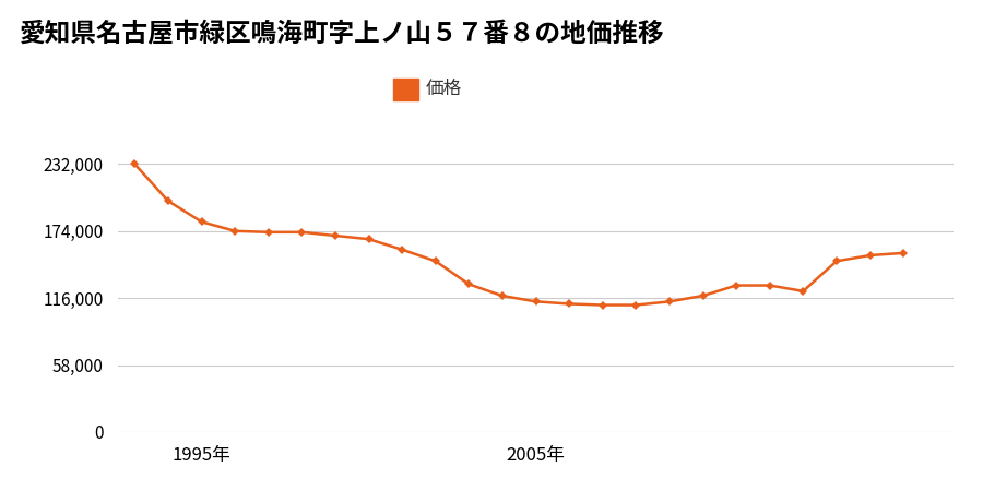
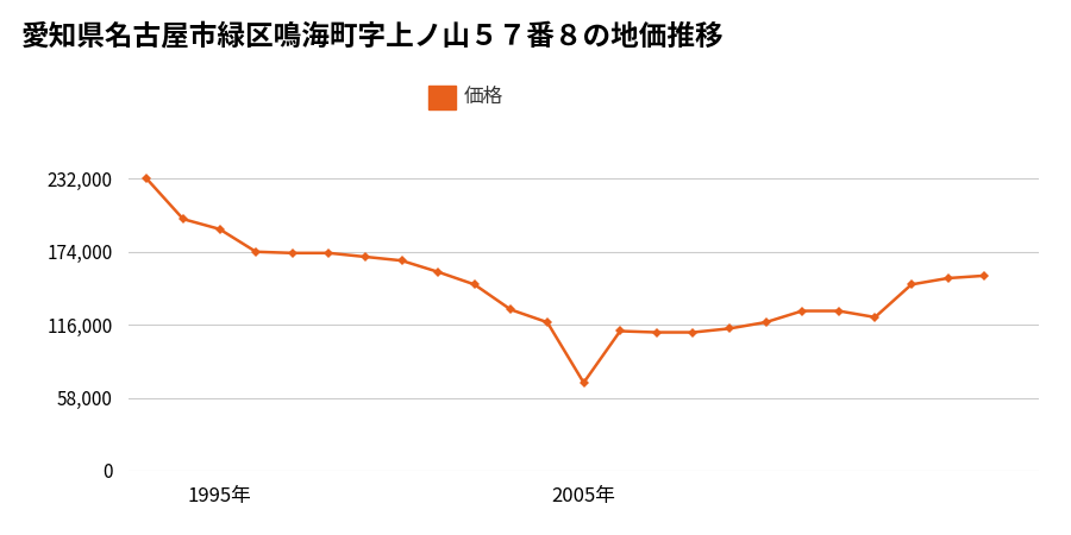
1995年: 182,000 -> 192,000
2005年: 113,000 -> 70,000
